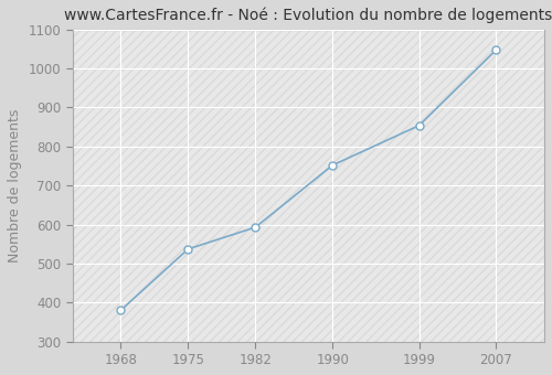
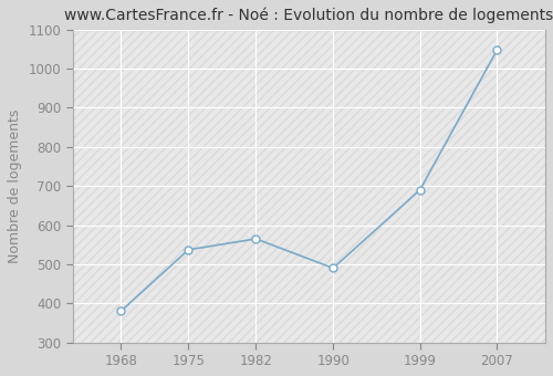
1982: 593 -> 565
1990: 752 -> 490
1999: 854 -> 690
